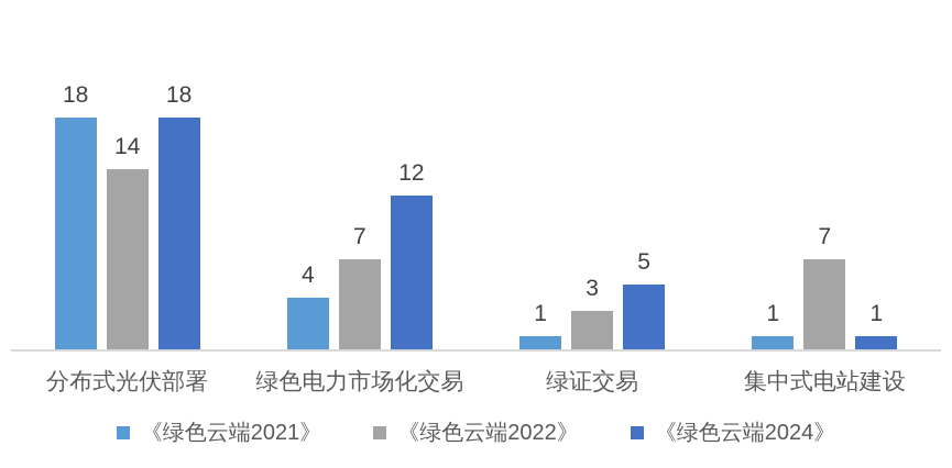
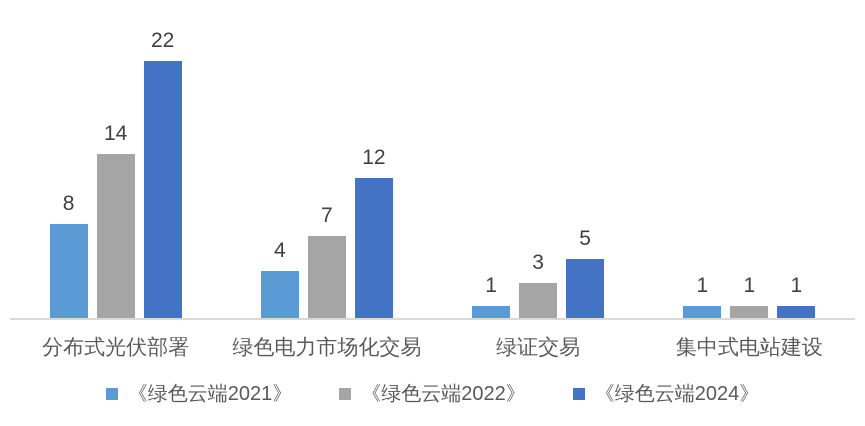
《绿色云端2021》/分布式光伏部署: 18 -> 8
《绿色云端2024》/分布式光伏部署: 18 -> 22
《绿色云端2022》/集中式电站建设: 7 -> 1
